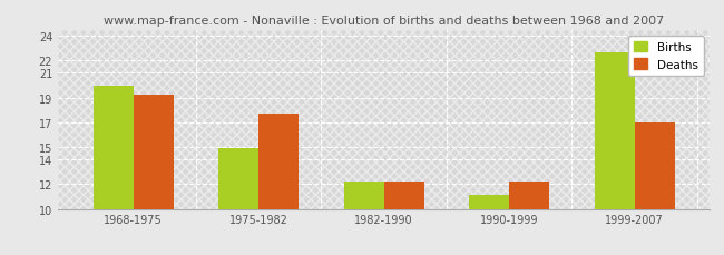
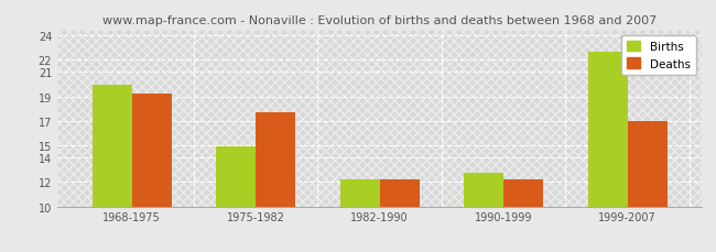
Births/1990-1999: 11.1 -> 12.8
